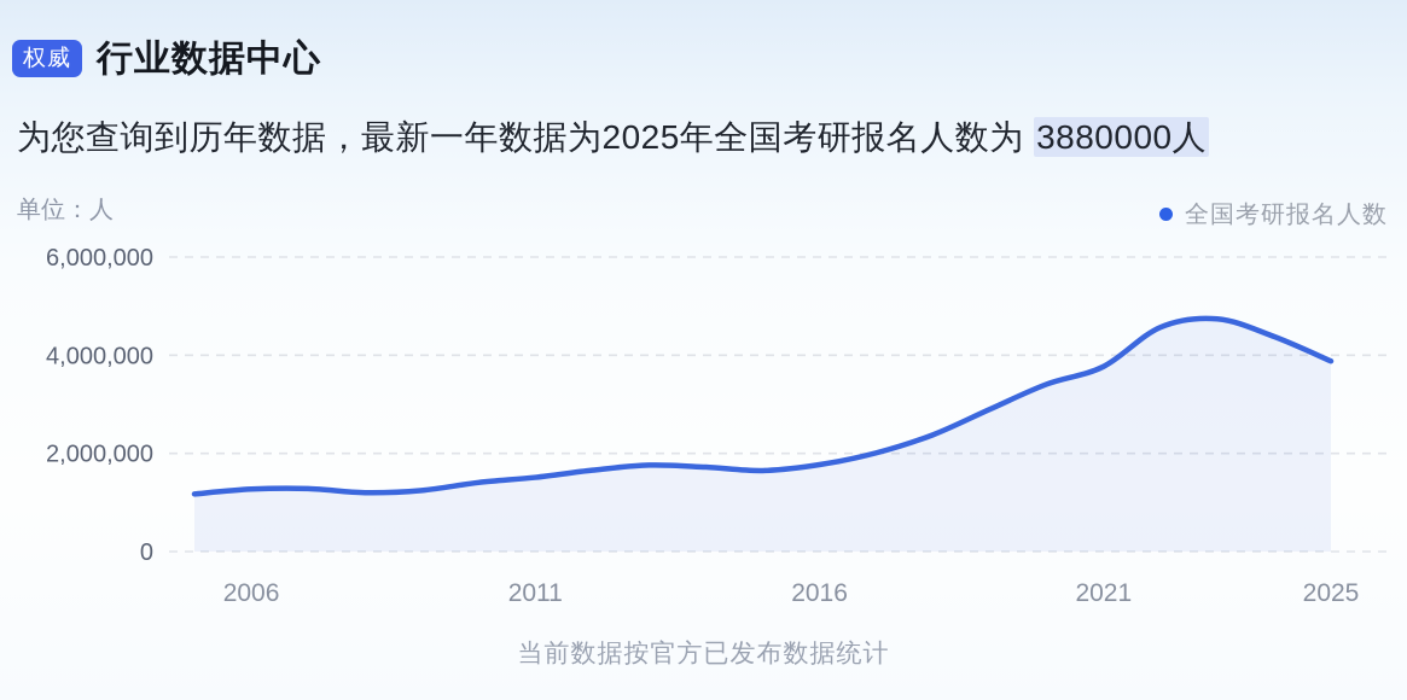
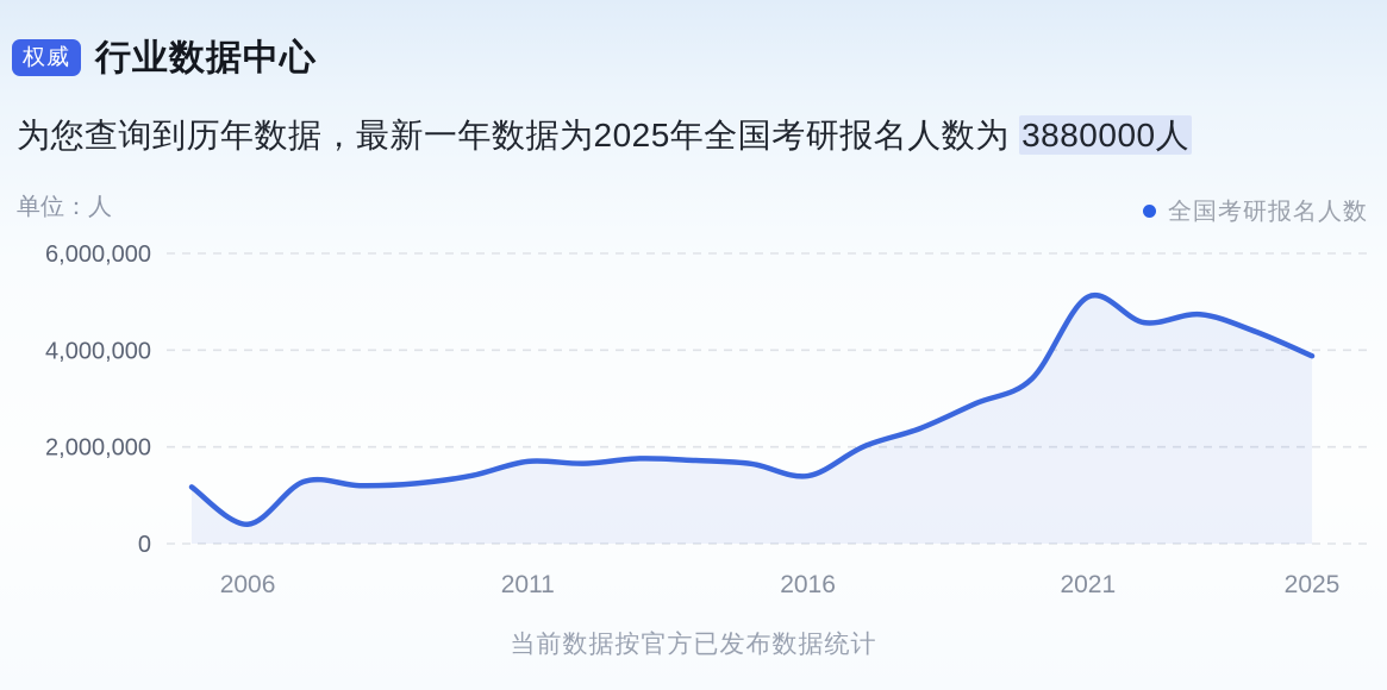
2006: 1300000 -> 400000
2011: 1500000 -> 1700000
2016: 1800000 -> 1400000
2021: 3800000 -> 5100000
